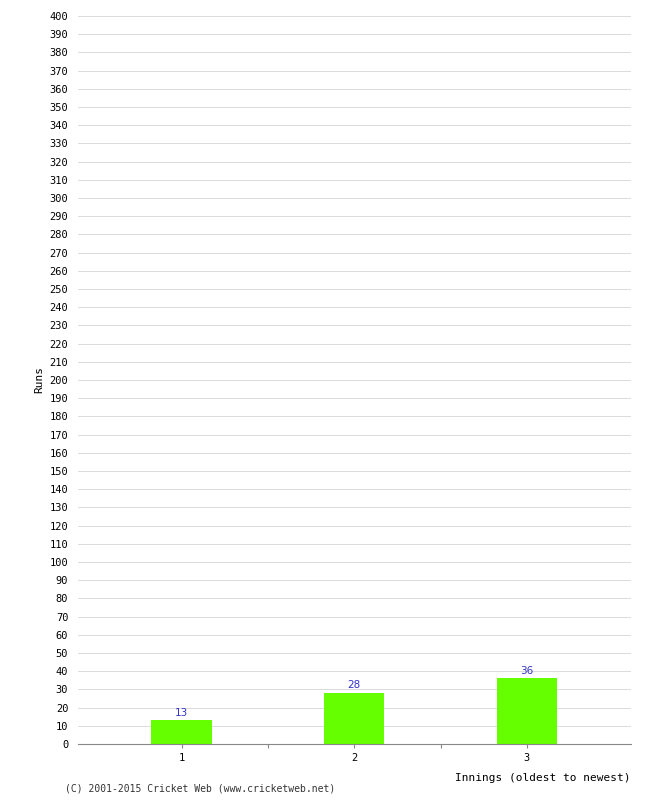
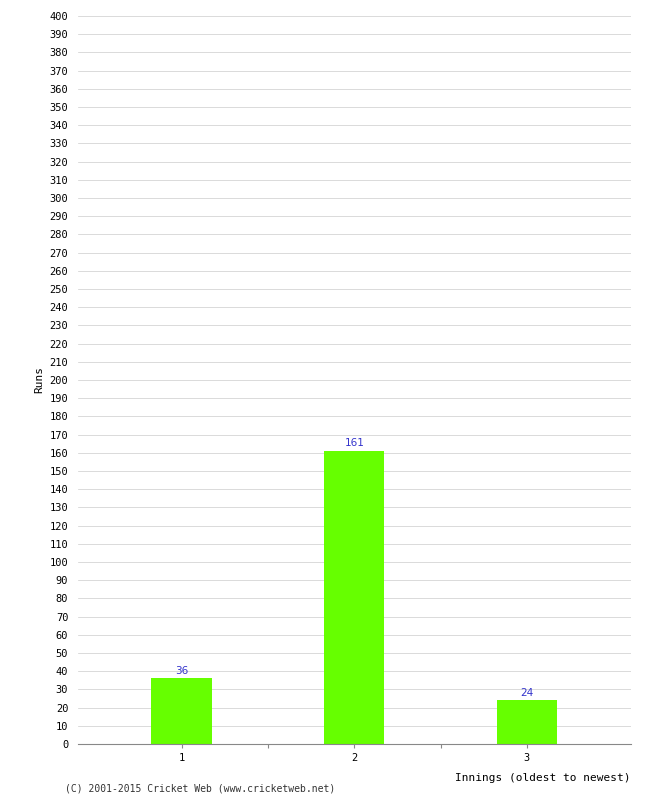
1: 13 -> 36
2: 28 -> 161
3: 36 -> 24
